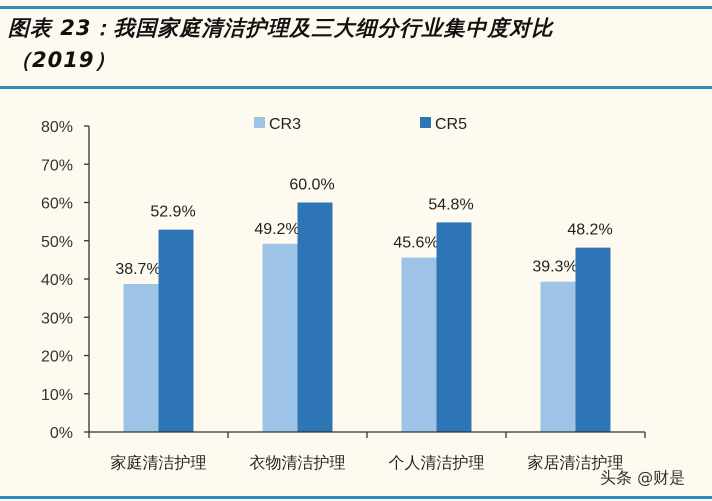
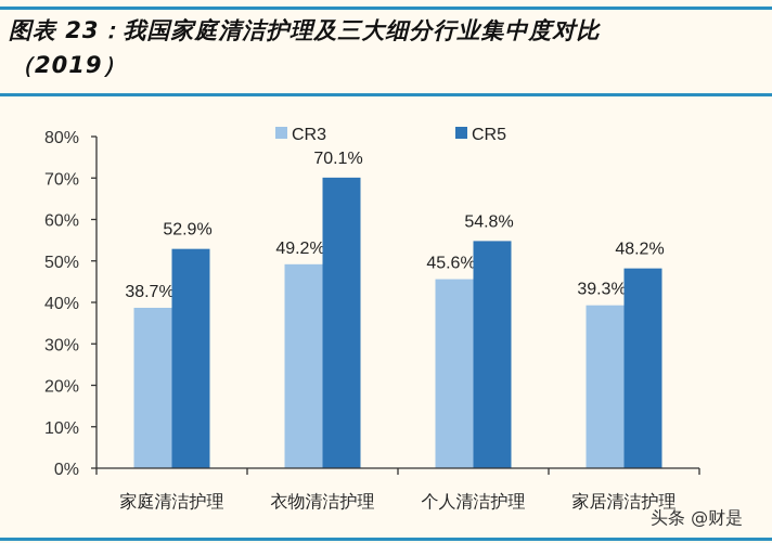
CR5/衣物清洁护理: 60.0% -> 70.1%
